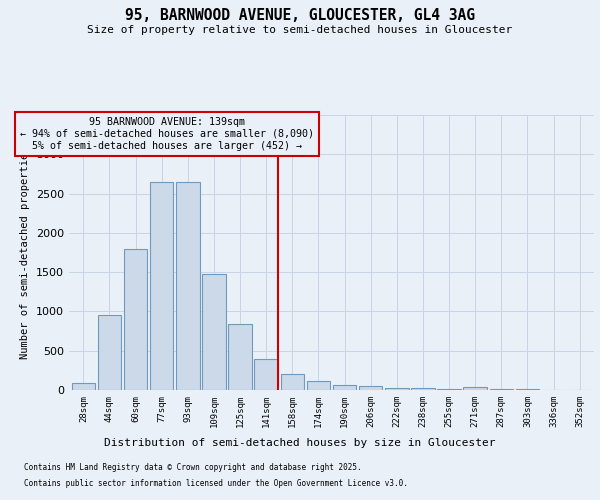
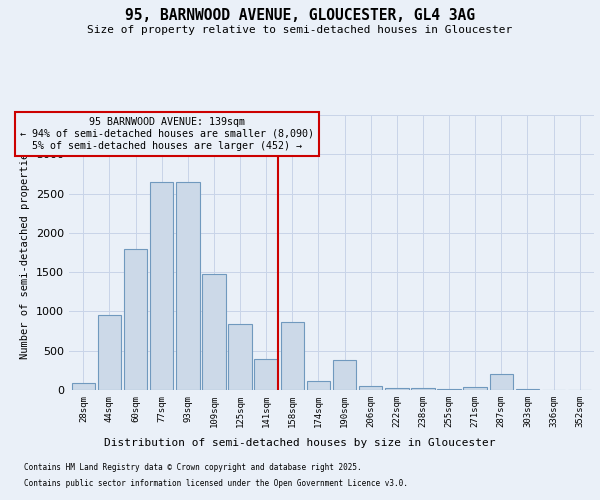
158sqm: 200 -> 860
190sqm: 60 -> 380
287sqm: 10 -> 200
